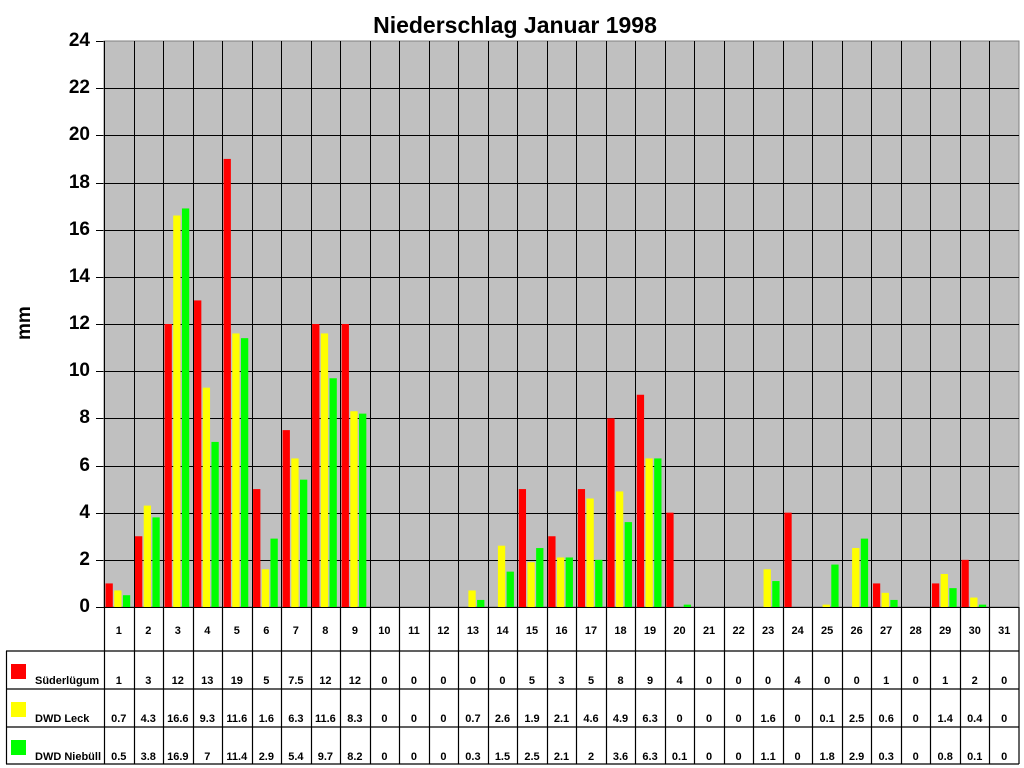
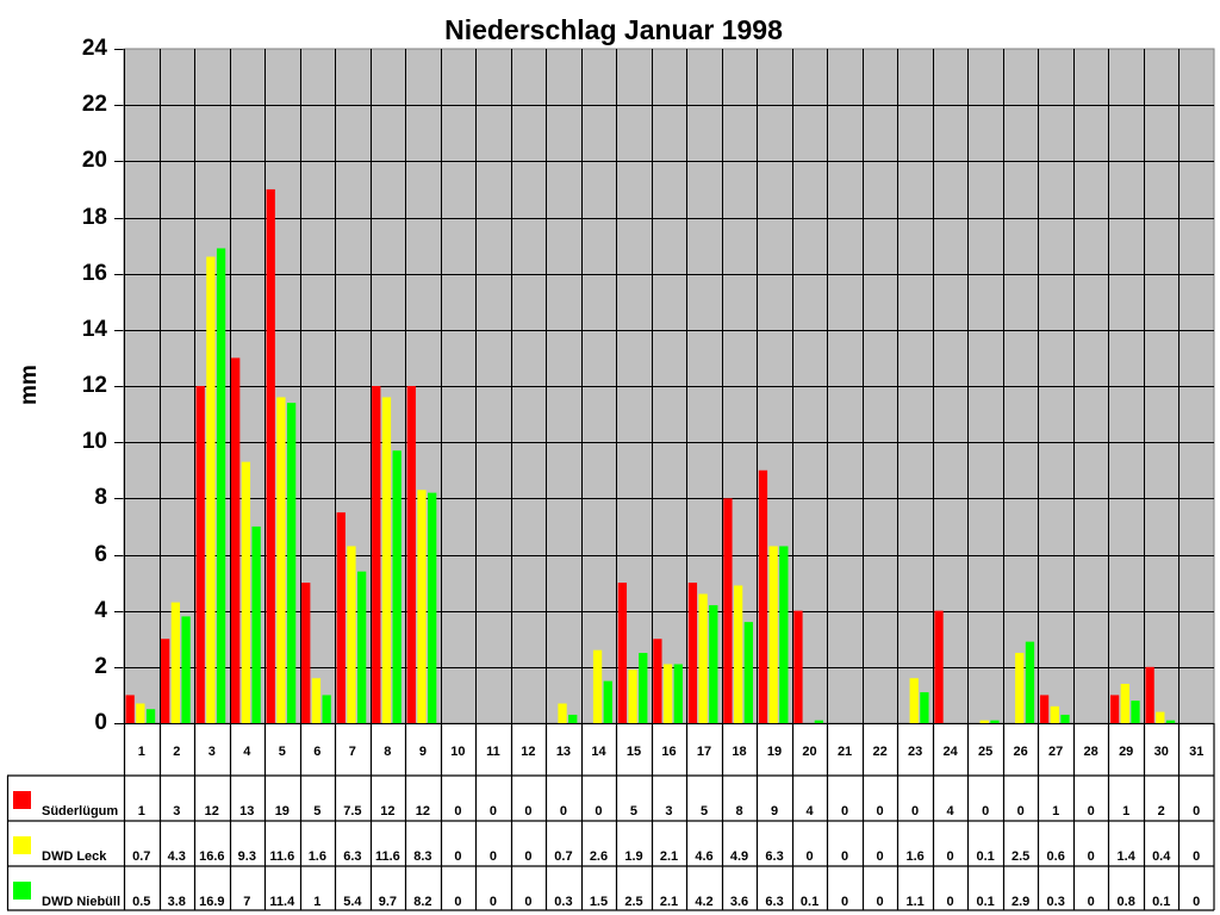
DWD Niebüll/6: 2.9 -> 1
DWD Niebüll/17: 2 -> 4.2
DWD Niebüll/25: 1.8 -> 0.1
